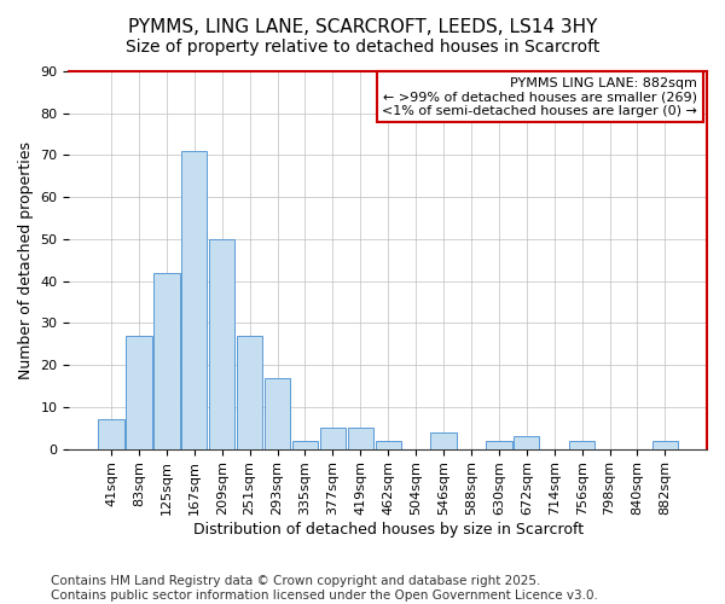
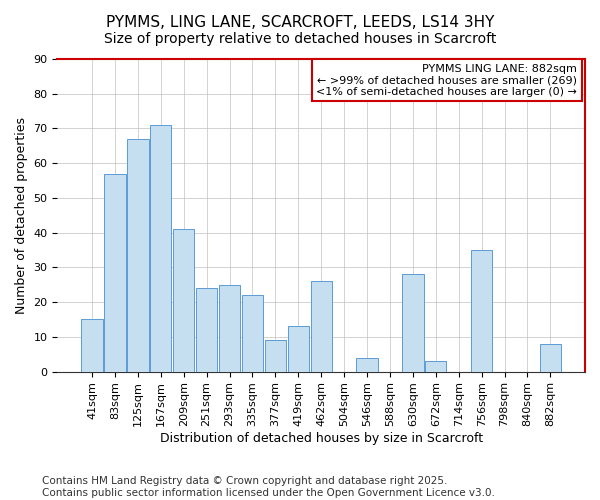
41sqm: 7 -> 15
83sqm: 27 -> 57
125sqm: 42 -> 67
209sqm: 50 -> 41
251sqm: 27 -> 24
293sqm: 17 -> 25
335sqm: 2 -> 22
377sqm: 5 -> 9
419sqm: 5 -> 13
462sqm: 2 -> 26
630sqm: 2 -> 28
756sqm: 2 -> 35
882sqm: 2 -> 8
